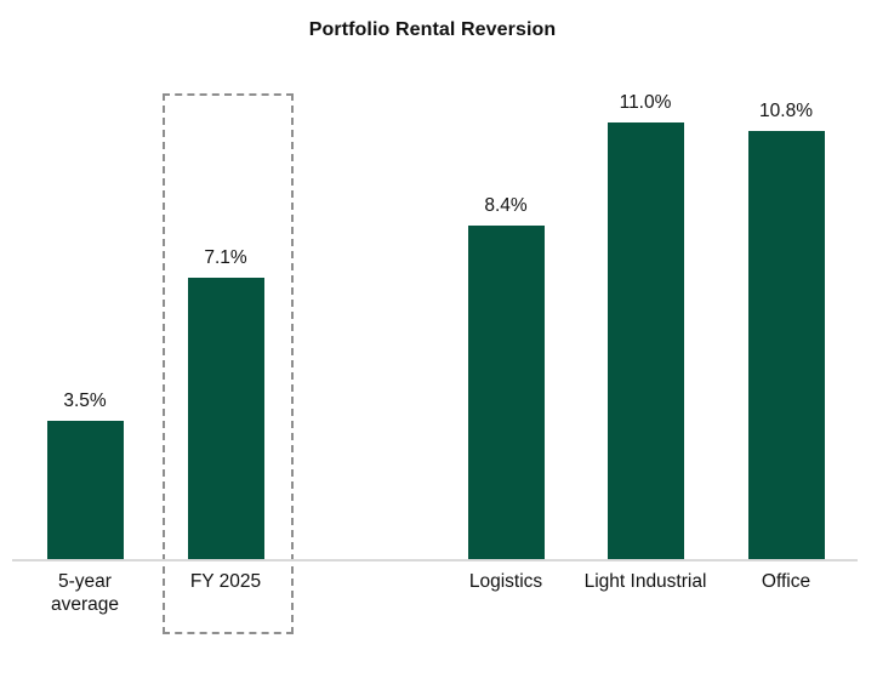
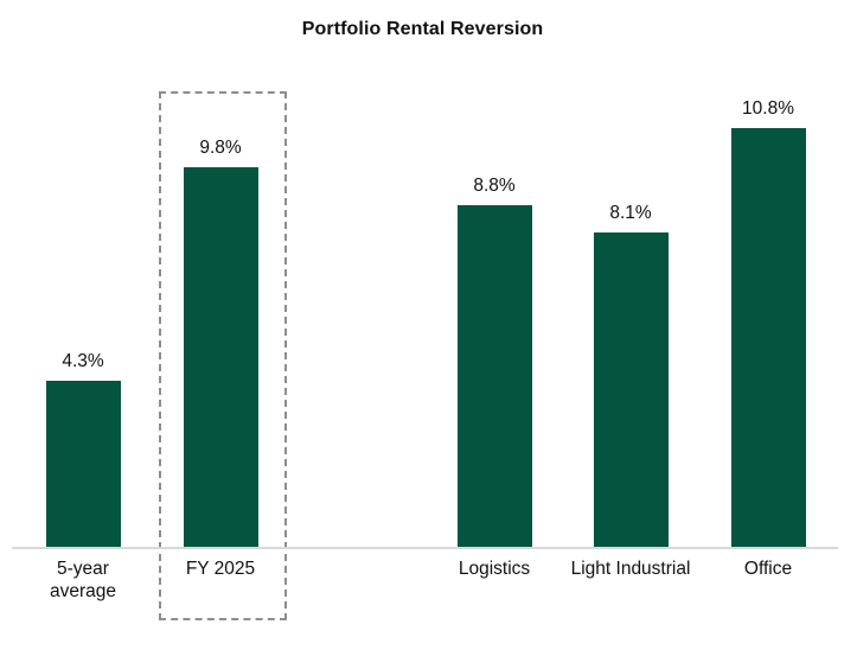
5-year average: 3.5% -> 4.3%
FY 2025: 7.1% -> 9.8%
Logistics: 8.4% -> 8.8%
Light Industrial: 11.0% -> 8.1%
